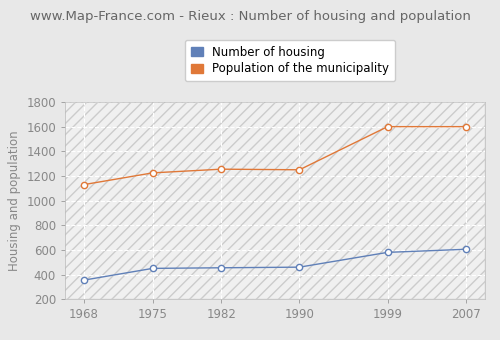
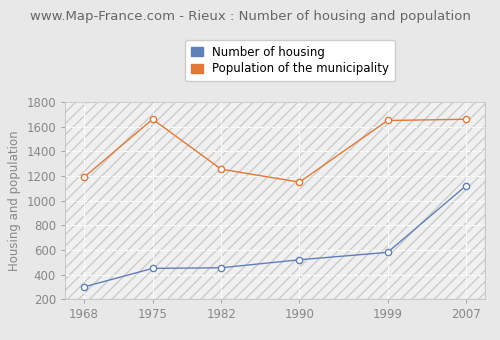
Number of housing/1968: 360 -> 300
Population of the municipality/1968: 1130 -> 1190
Population of the municipality/1975: 1220 -> 1660
Number of housing/1990: 460 -> 520
Population of the municipality/1990: 1250 -> 1150
Population of the municipality/1999: 1600 -> 1650
Number of housing/2007: 600 -> 1120
Population of the municipality/2007: 1600 -> 1660
